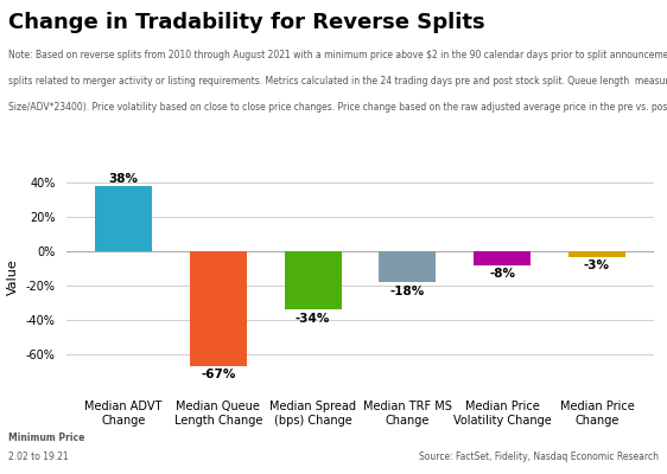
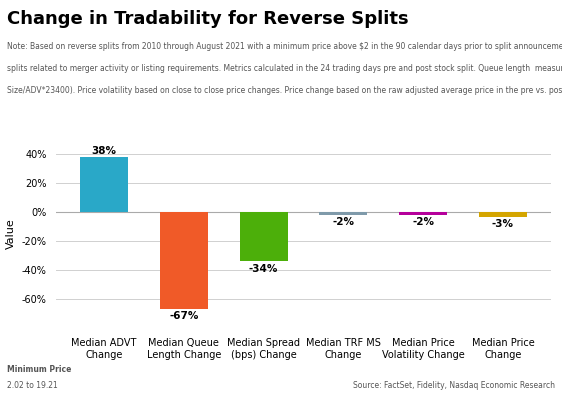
Median TRF MS Change: -18% -> -2%
Median Price Volatility Change: -8% -> -2%
